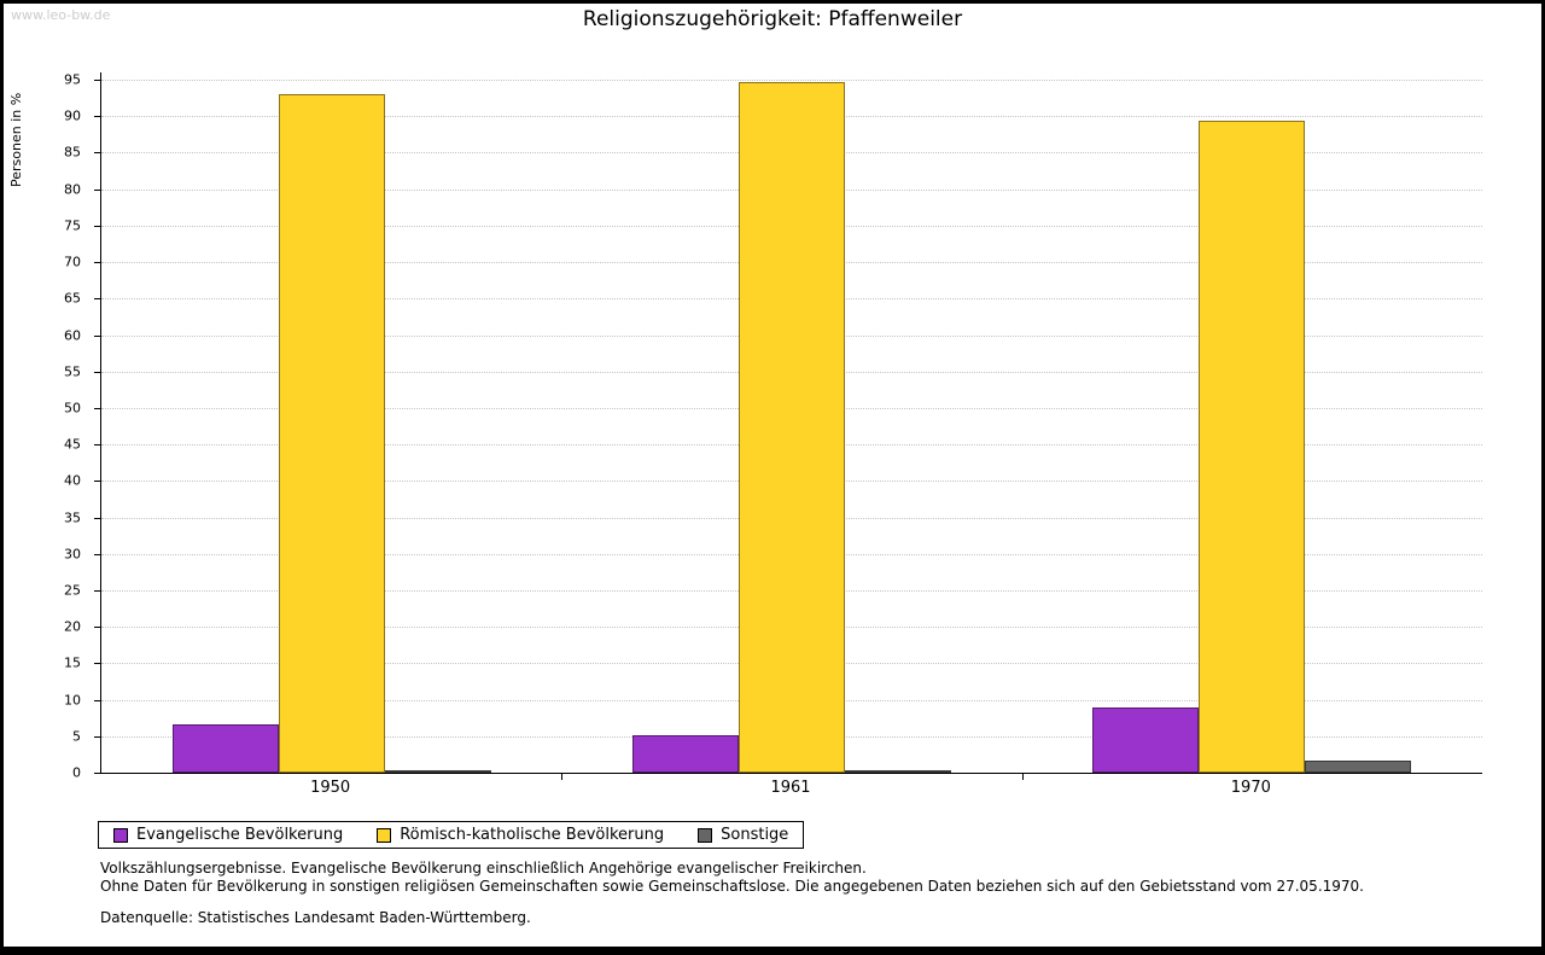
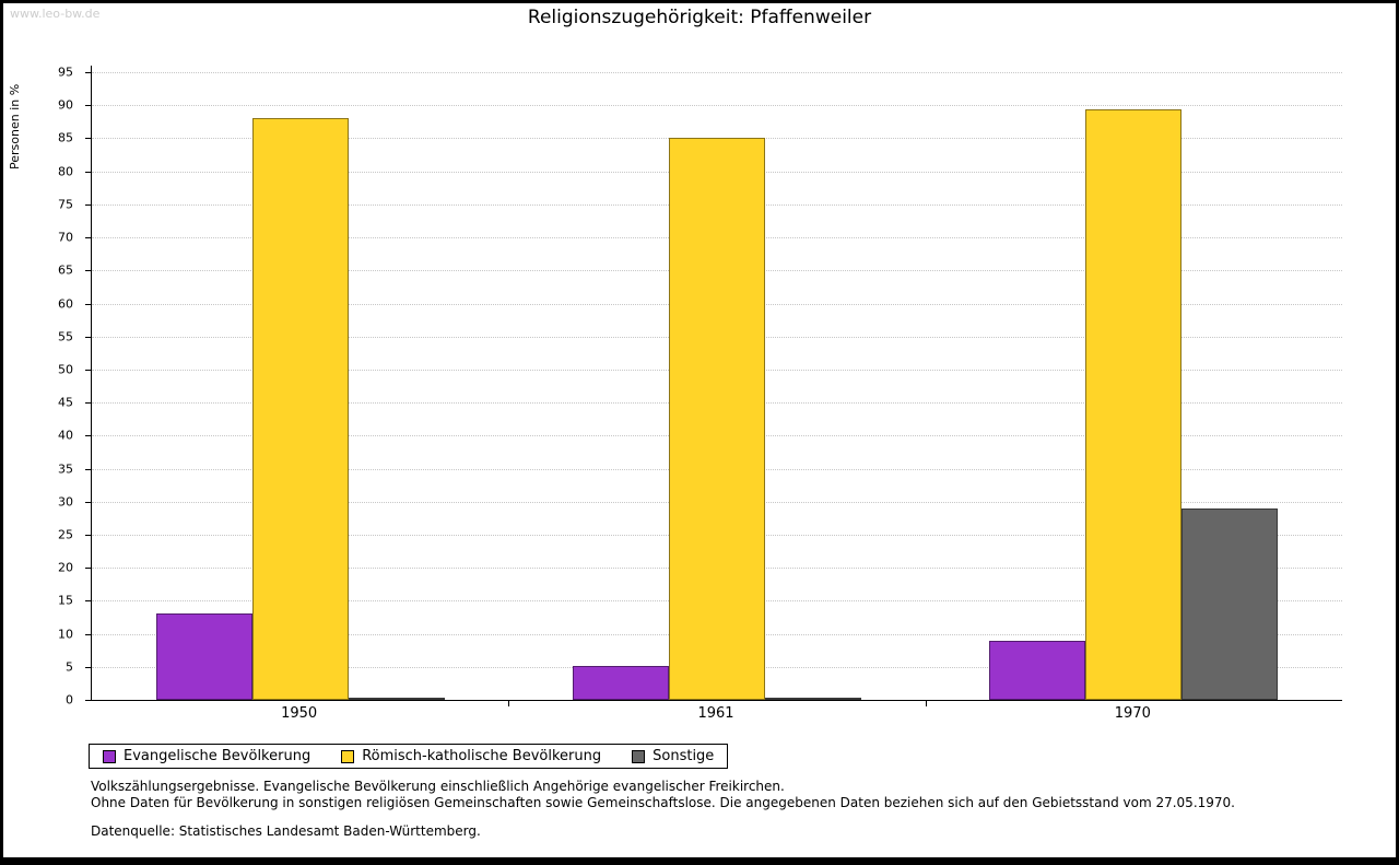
Evangelische Bevölkerung/1950: 7 -> 13
Römisch-katholische Bevölkerung/1950: 93 -> 88
Römisch-katholische Bevölkerung/1961: 95 -> 85
Sonstige/1970: 2 -> 29
